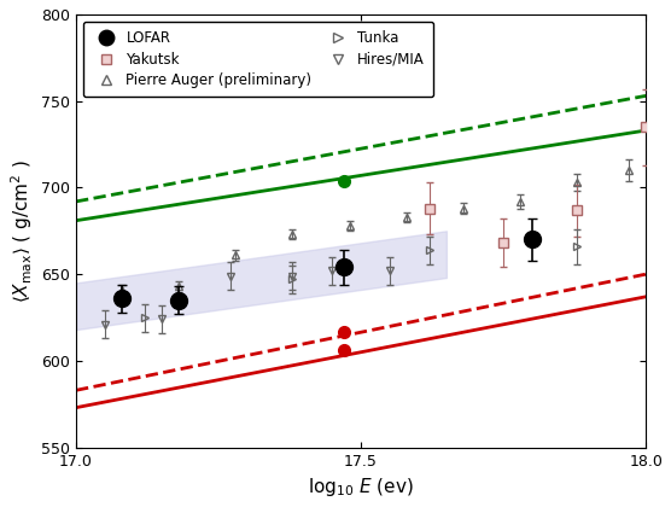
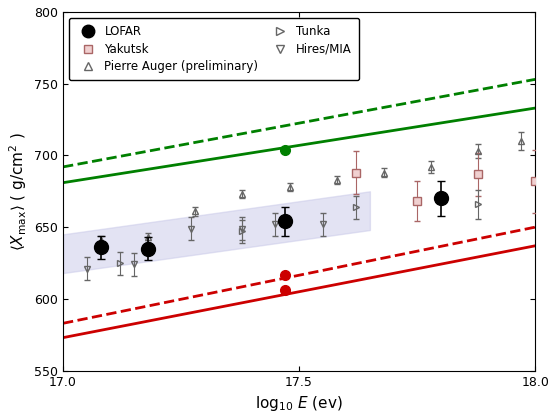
Yakutsk/18.0: 735 -> 682
